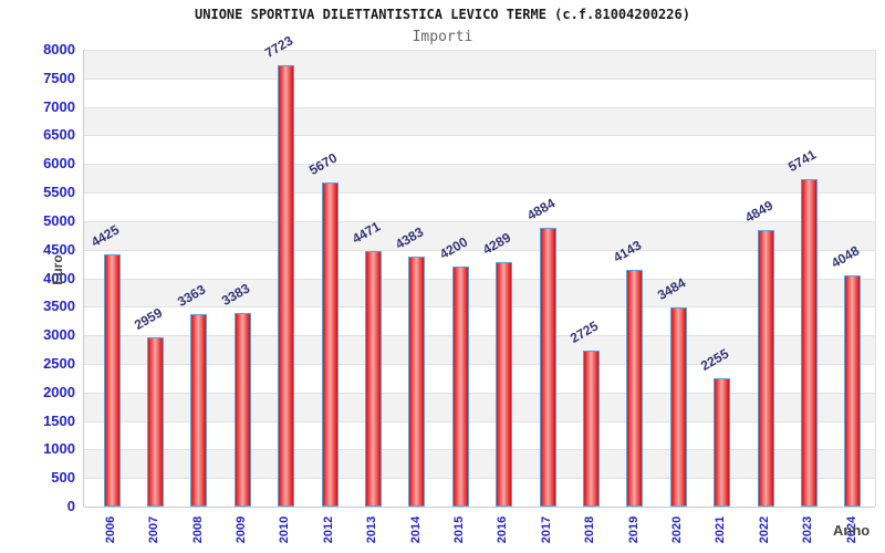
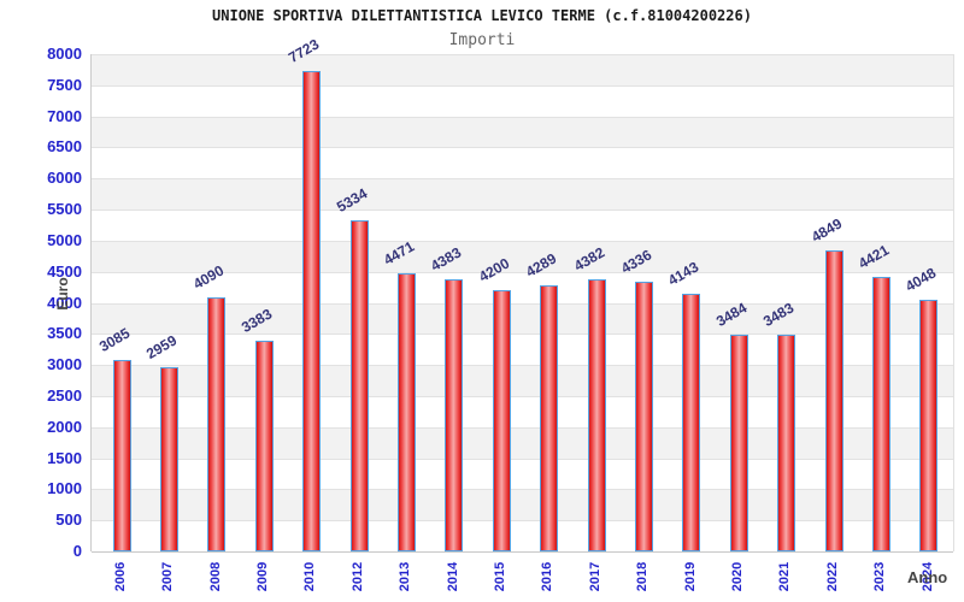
2006: 4425 -> 3085
2008: 3363 -> 4090
2012: 5670 -> 5334
2017: 4884 -> 4382
2018: 2725 -> 4336
2021: 2255 -> 3483
2023: 5741 -> 4421
